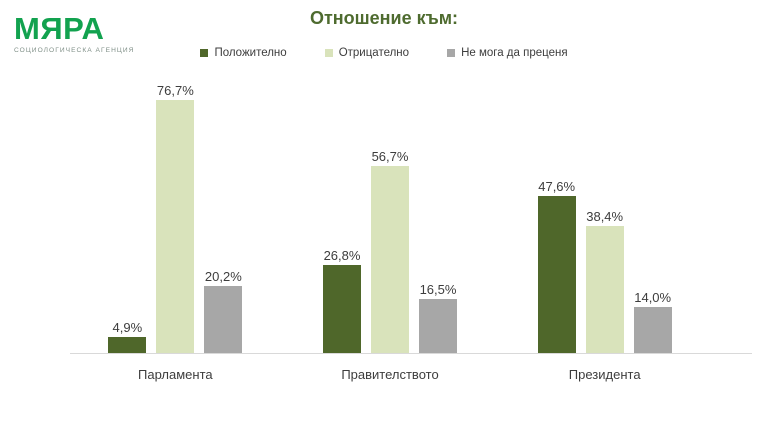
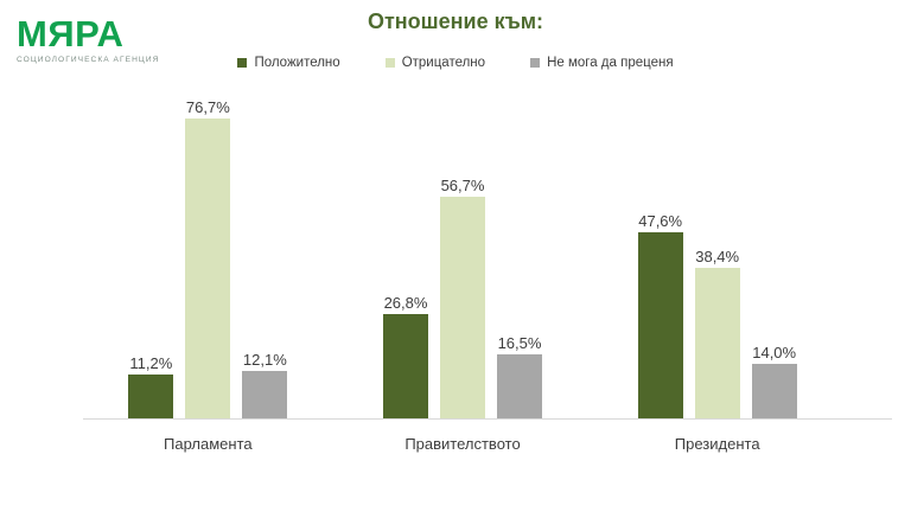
Положително/Парламента: 4,9% -> 11,2%
Не мога да преценя/Парламента: 20,2% -> 12,1%
